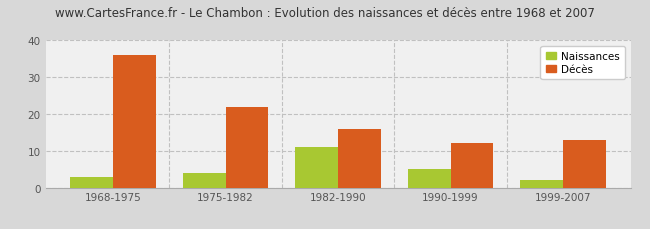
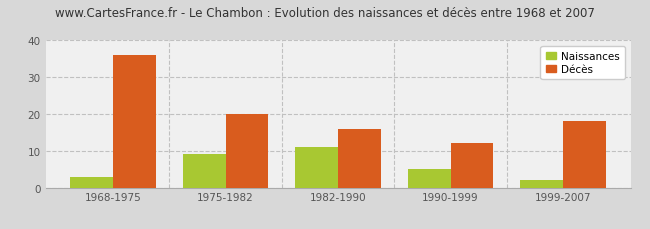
Naissances/1975-1982: 4 -> 9
Décès/1975-1982: 22 -> 20
Décès/1999-2007: 13 -> 18
